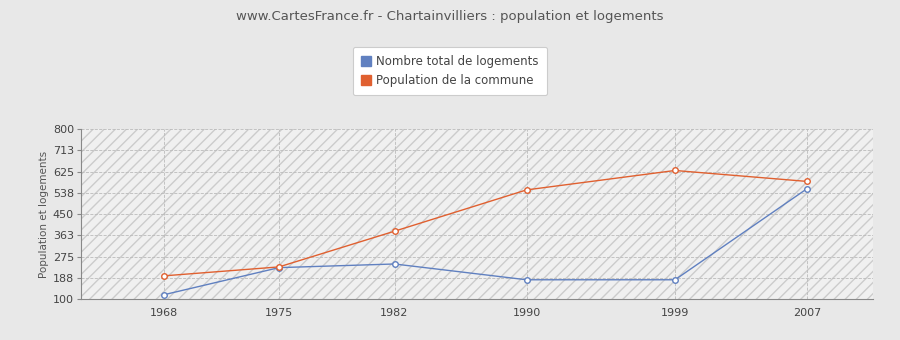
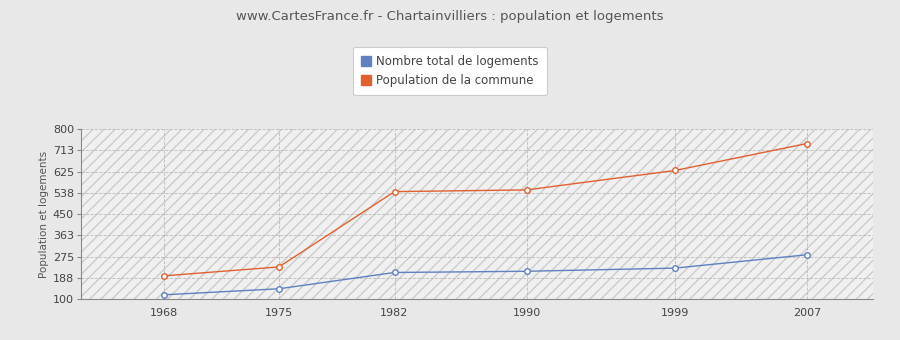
Nombre total de logements/1975: 230 -> 143
Nombre total de logements/1982: 245 -> 210
Population de la commune/1982: 380 -> 543
Nombre total de logements/1990: 180 -> 215
Nombre total de logements/1999: 180 -> 228
Nombre total de logements/2007: 555 -> 283
Population de la commune/2007: 585 -> 741
